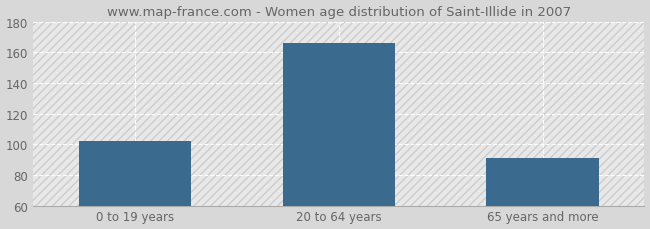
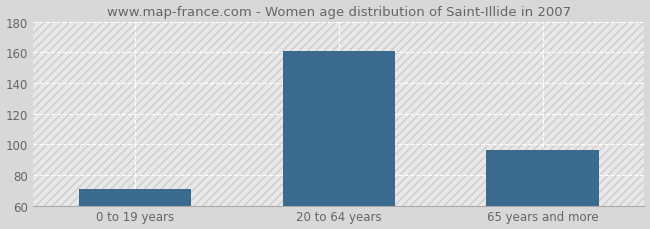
0 to 19 years: 102 -> 71
20 to 64 years: 166 -> 161
65 years and more: 91 -> 96
